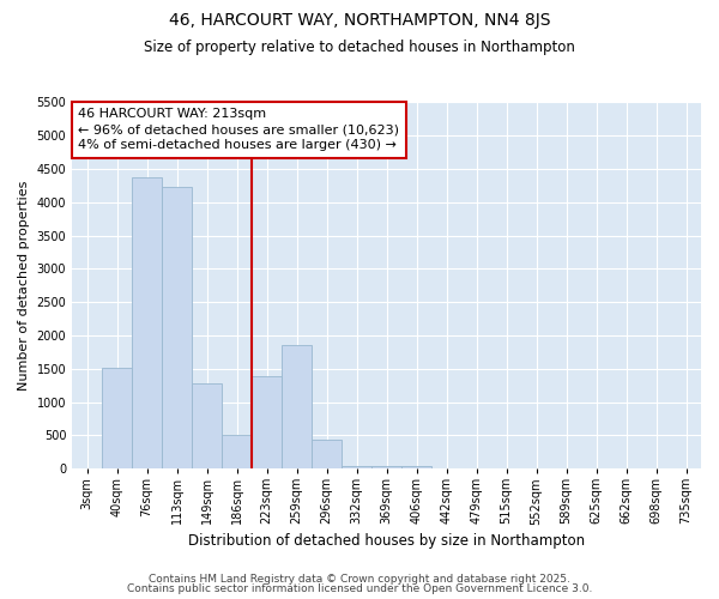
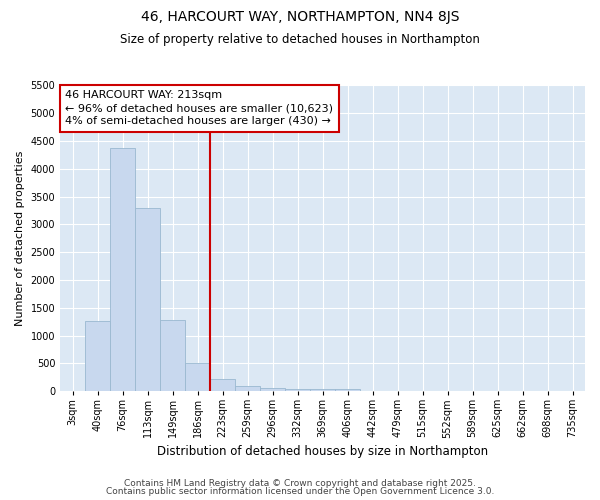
40sqm: 1520 -> 1270
113sqm: 4240 -> 3300
223sqm: 1380 -> 210
259sqm: 1860 -> 90
296sqm: 440 -> 60
